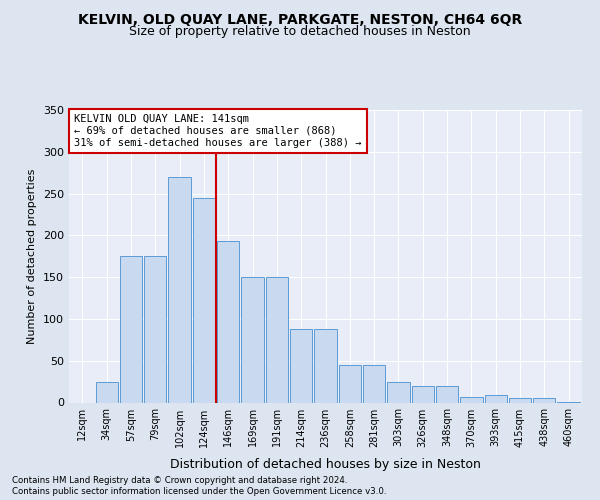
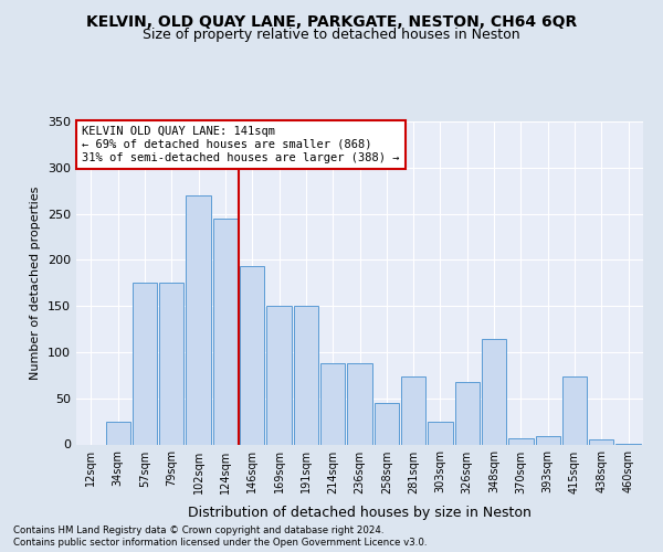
281sqm: 45 -> 74
326sqm: 20 -> 68
348sqm: 20 -> 114
415sqm: 5 -> 74
